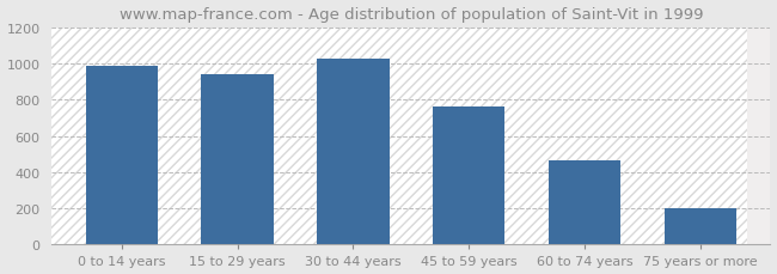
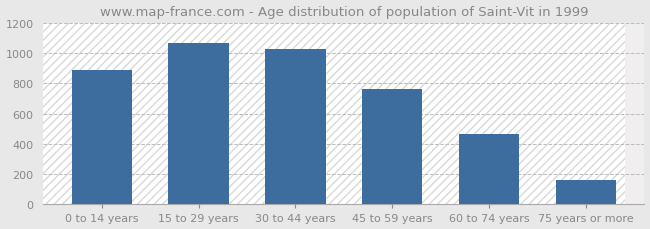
0 to 14 years: 990 -> 890
15 to 29 years: 940 -> 1070
75 years or more: 200 -> 160
